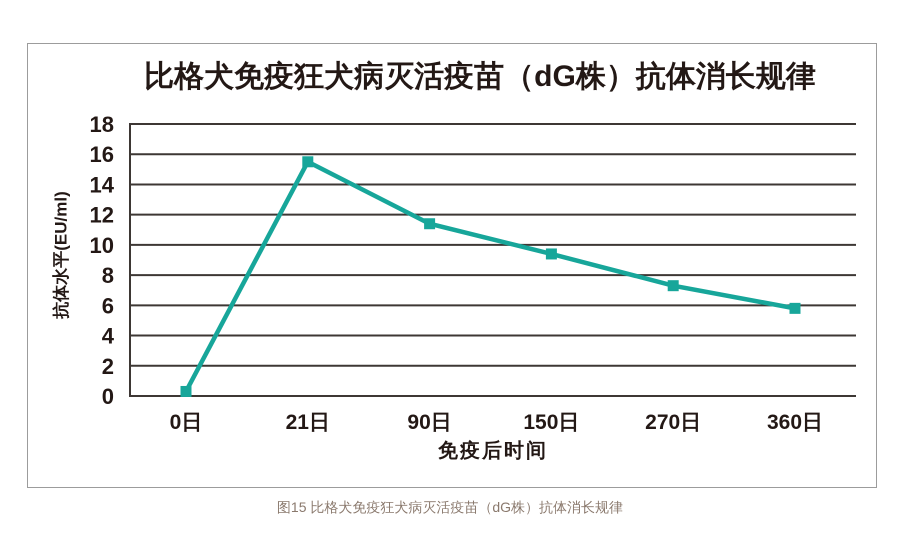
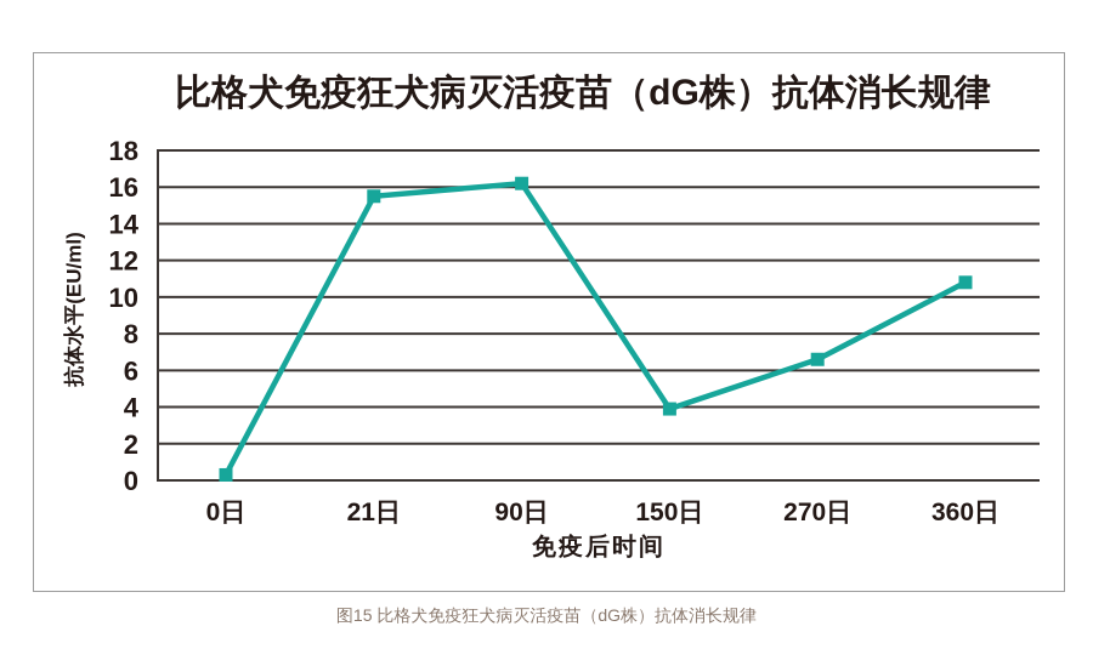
90日: 11.4 -> 16.2
150日: 9.4 -> 3.9
270日: 7.3 -> 6.6
360日: 5.8 -> 10.8
